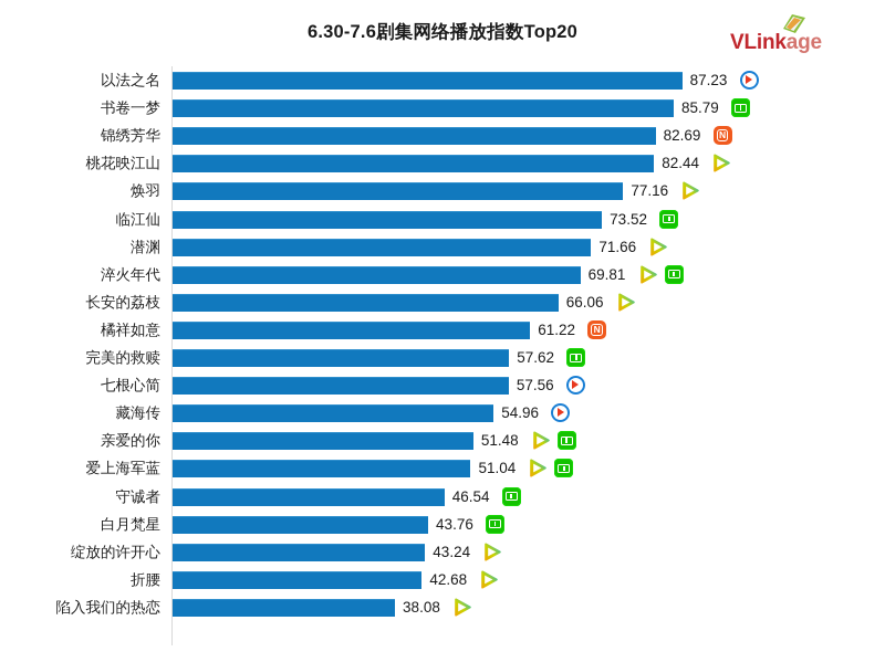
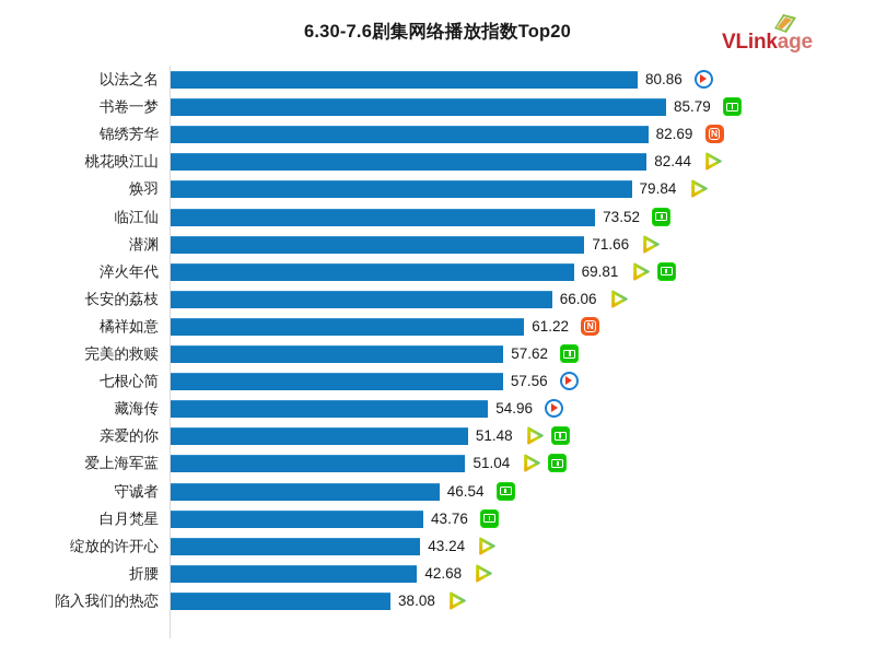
以法之名: 87.23 -> 80.86
焕羽: 77.16 -> 79.84
